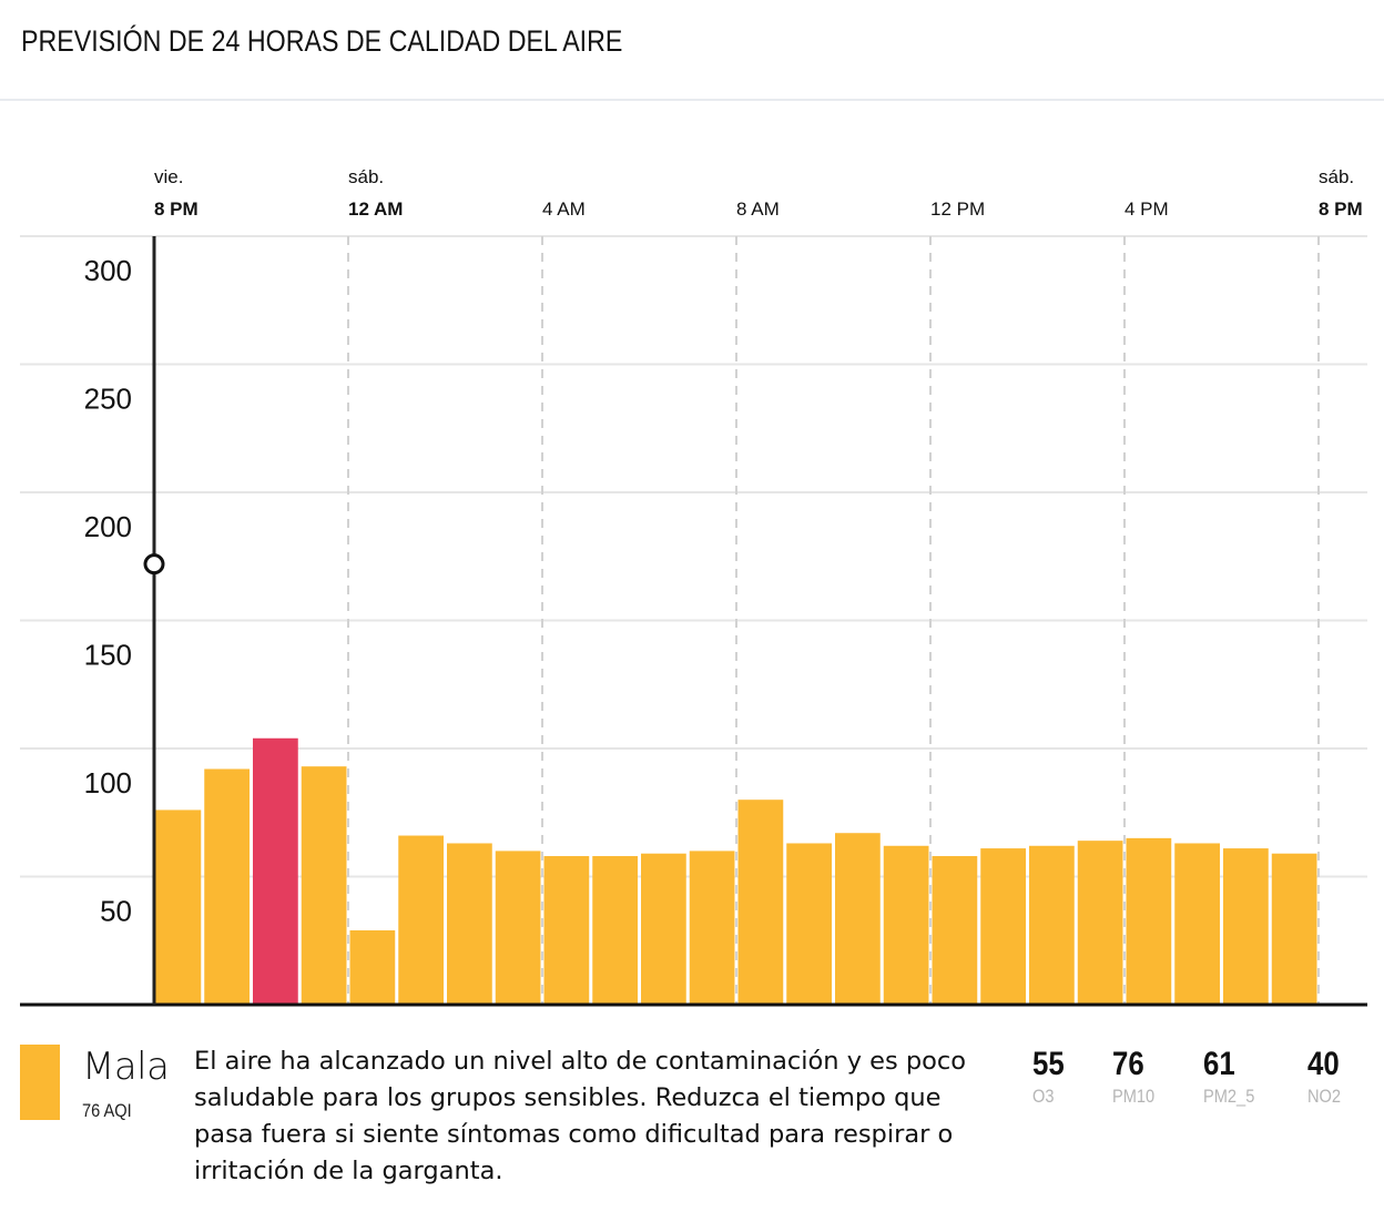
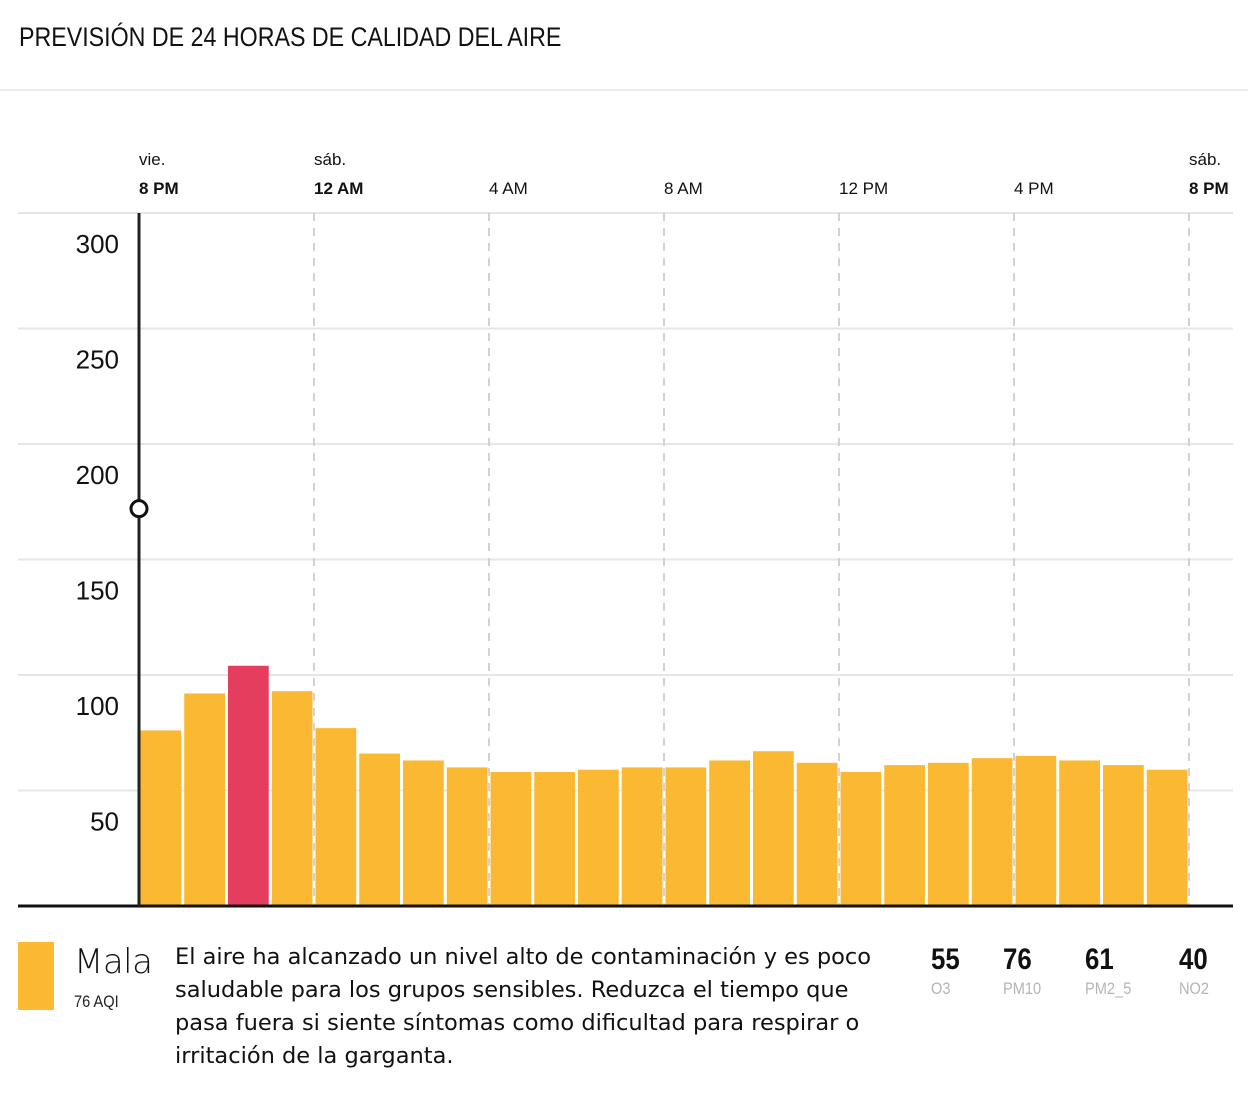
12 AM: 29 -> 77
8 AM: 80 -> 60
